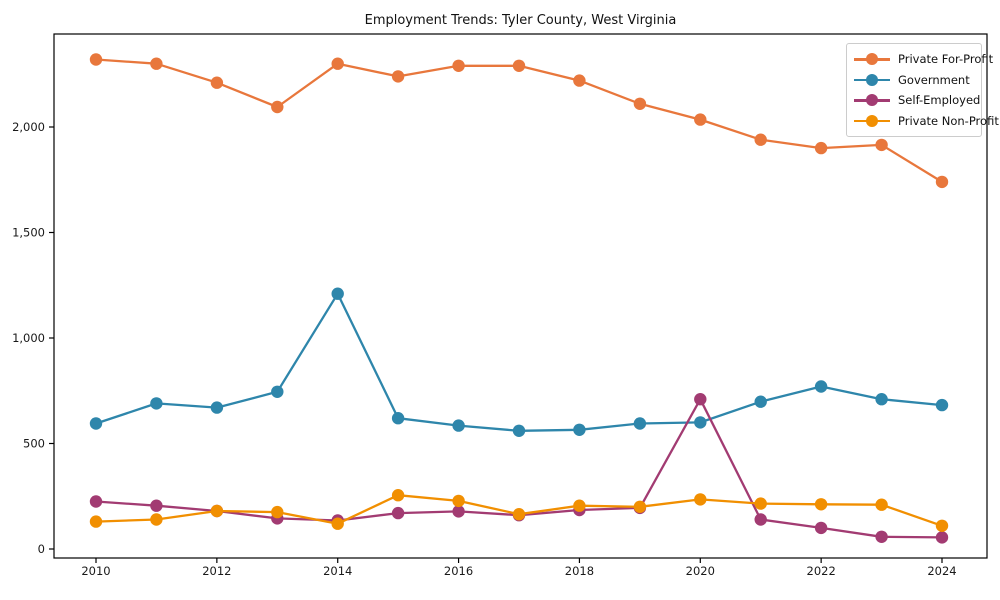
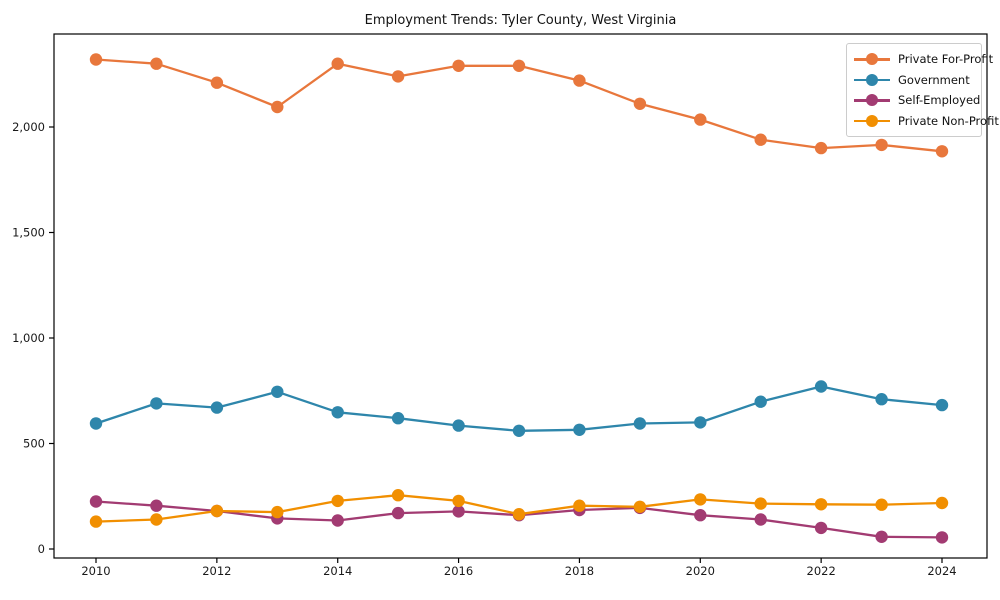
Government/2014: 1210 -> 650
Private Non-Profit/2014: 120 -> 230
Self-Employed/2020: 710 -> 160
Private For-Profit/2024: 1740 -> 1880
Private Non-Profit/2024: 110 -> 220
